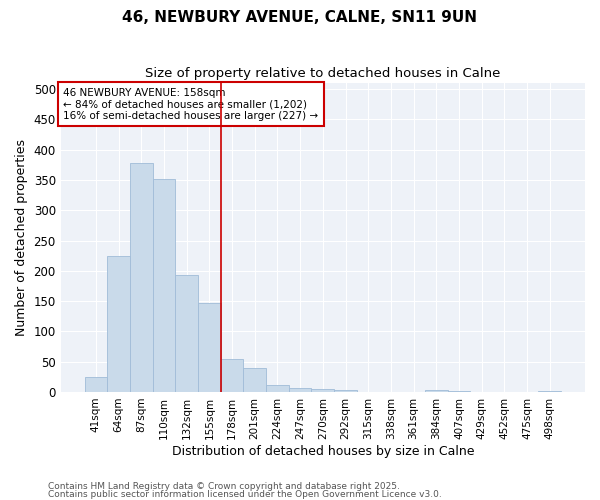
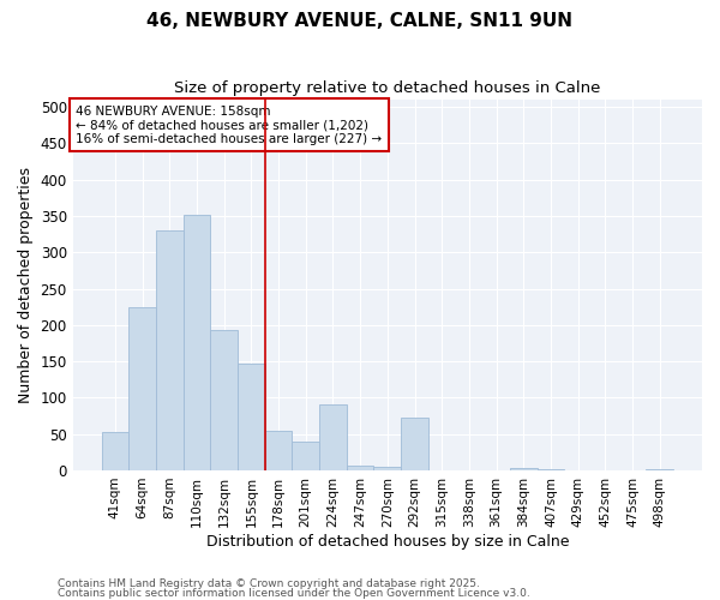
41sqm: 25 -> 52
87sqm: 378 -> 330
224sqm: 11 -> 90
292sqm: 3 -> 72
